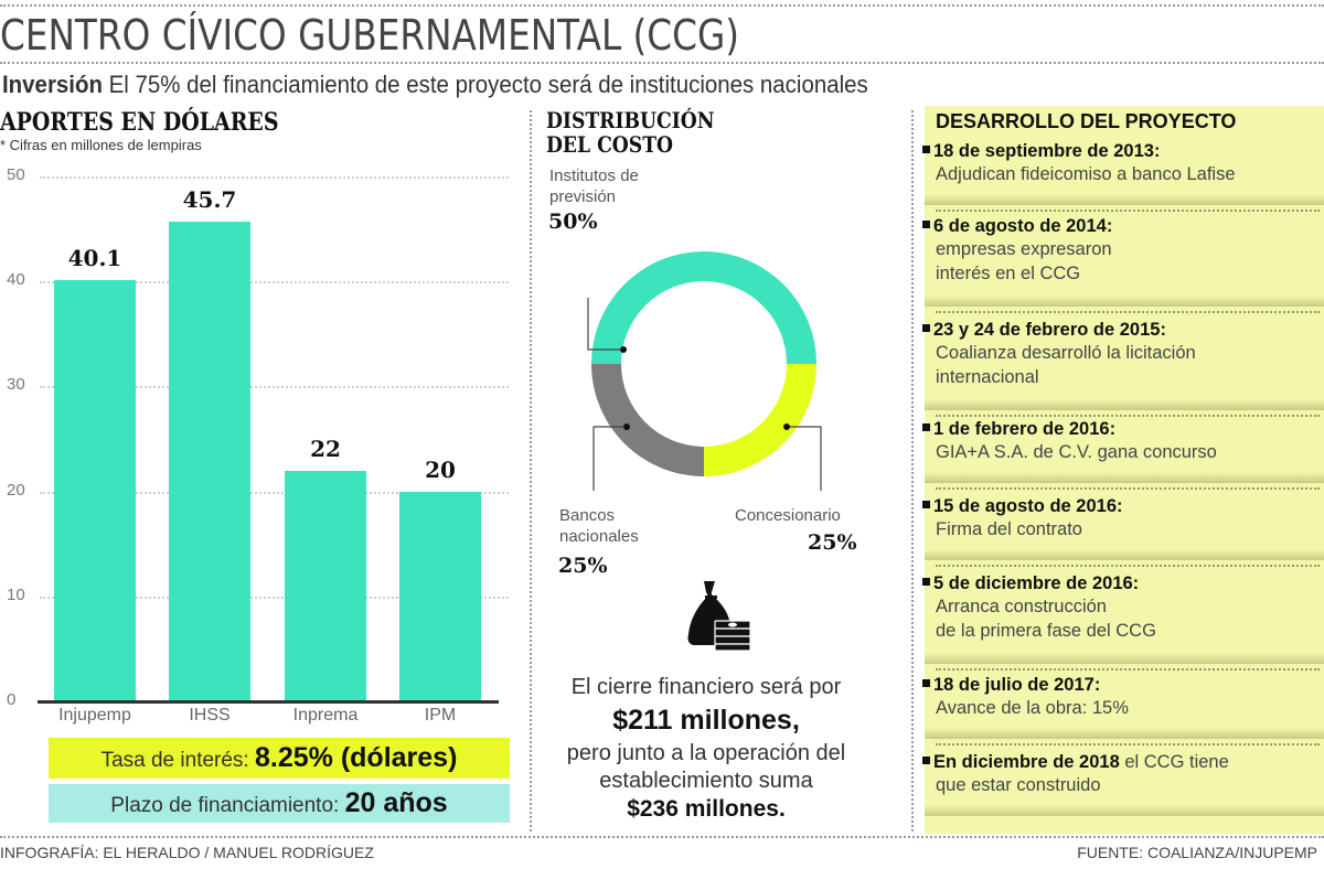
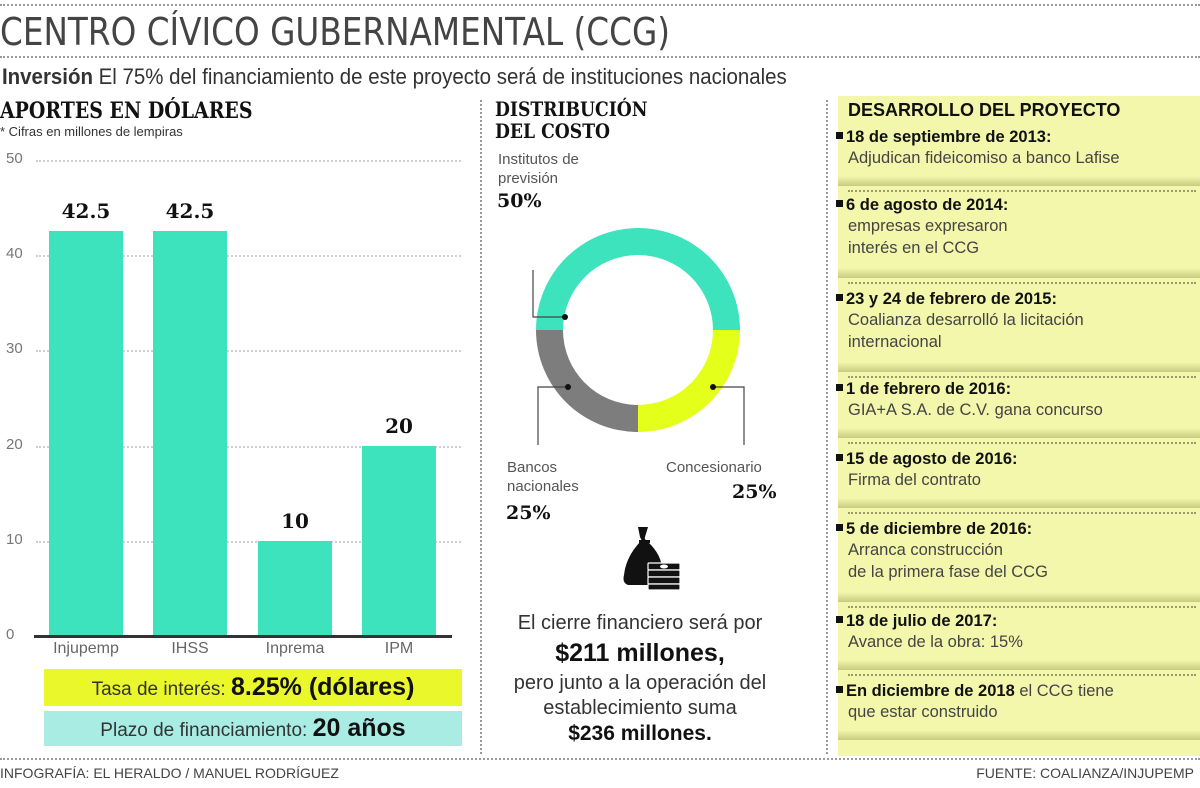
APORTES EN DÓLARES/Injupemp: 40.1 -> 42.5
APORTES EN DÓLARES/IHSS: 45.7 -> 42.5
APORTES EN DÓLARES/Inprema: 22 -> 10
